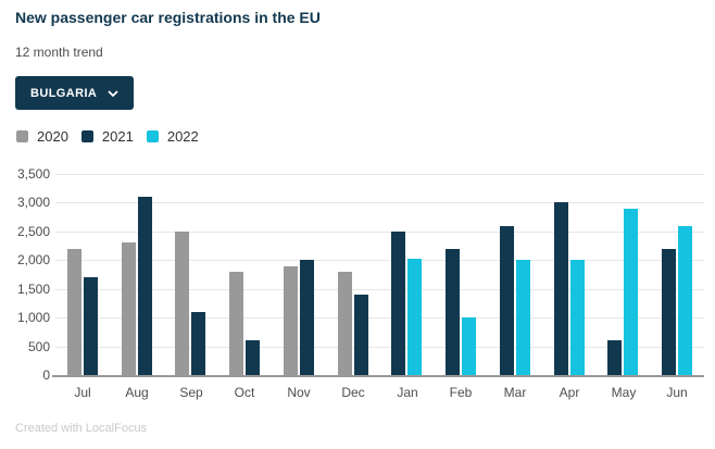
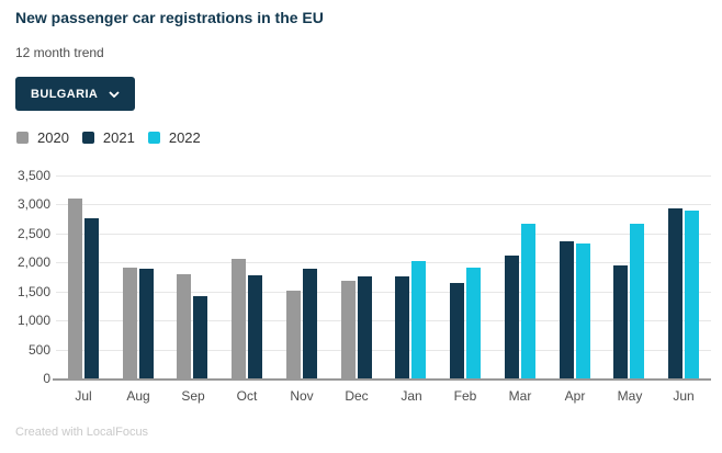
2020/Jul: 2200 -> 3100
2021/Jul: 1700 -> 2800
2020/Aug: 2300 -> 1900
2021/Aug: 3100 -> 1900
2020/Sep: 2500 -> 1800
2021/Sep: 1100 -> 1400
2020/Oct: 1800 -> 2100
2021/Oct: 600 -> 1800
2020/Nov: 1900 -> 1500
2021/Nov: 2000 -> 1900
2020/Dec: 1800 -> 1700
2021/Dec: 1400 -> 1800
2021/Jan: 2500 -> 1800
2021/Feb: 2200 -> 1600
2022/Feb: 1000 -> 1900
2021/Mar: 2600 -> 2100
2022/Mar: 2000 -> 2700
2021/Apr: 3000 -> 2400
2022/Apr: 2000 -> 2300
2021/May: 600 -> 2000
2022/May: 2900 -> 2700
2021/Jun: 2200 -> 2900
2022/Jun: 2600 -> 2900
